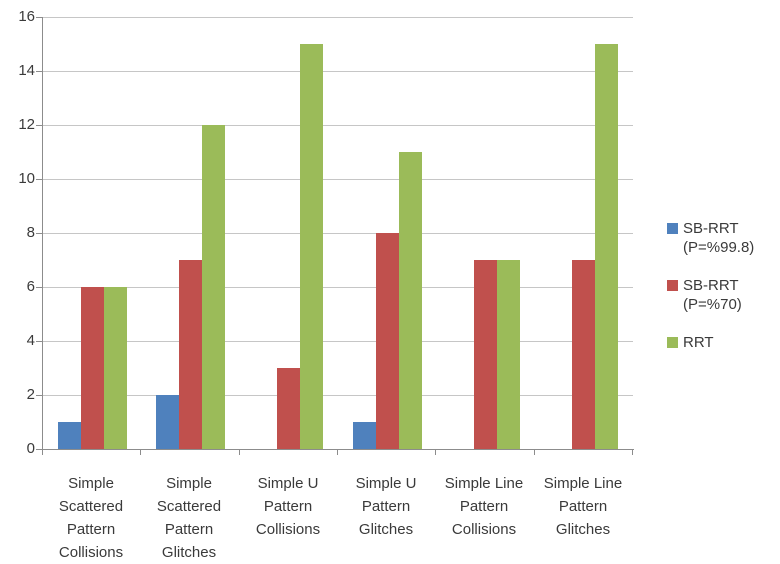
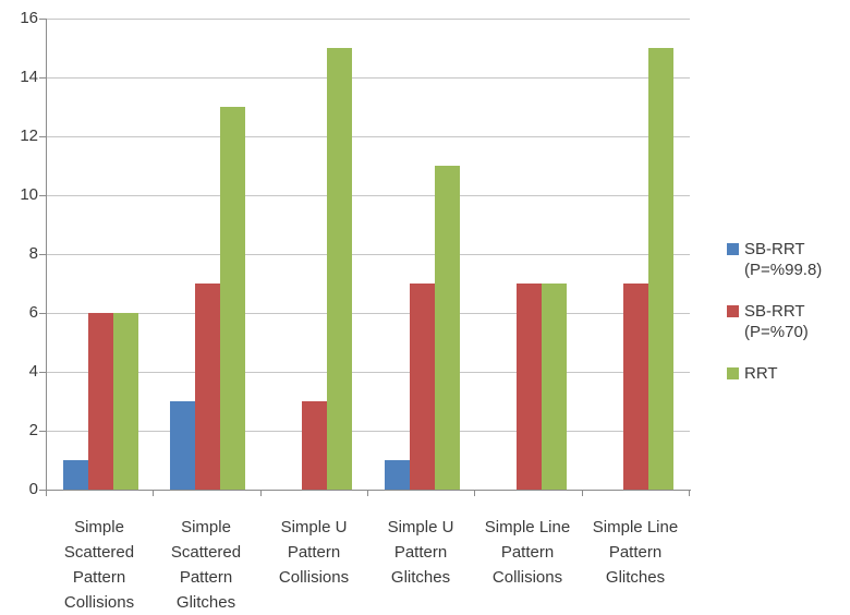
SB-RRT (P=%99.8)/Simple Scattered Pattern Glitches: 2 -> 3
RRT/Simple Scattered Pattern Glitches: 12 -> 13
SB-RRT (P=%70)/Simple U Pattern Glitches: 8 -> 7
